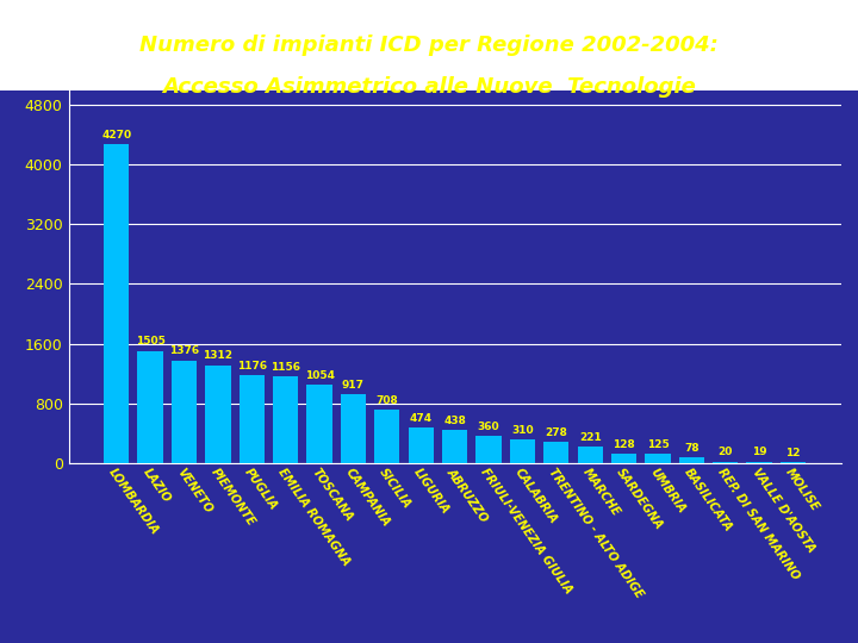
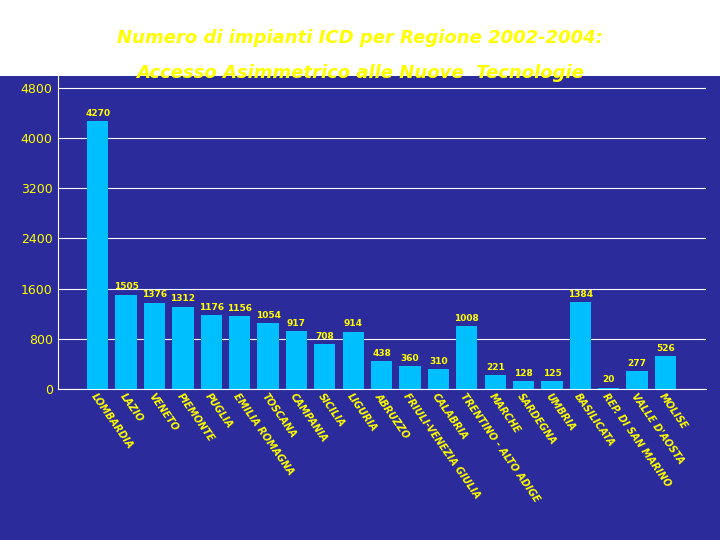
LIGURIA: 474 -> 914
TRENTINO - ALTO ADIGE: 278 -> 1008
BASILICATA: 78 -> 1384
VALLE D'AOSTA: 19 -> 277
MOLISE: 12 -> 526
